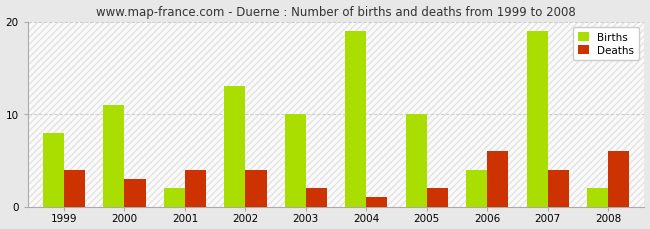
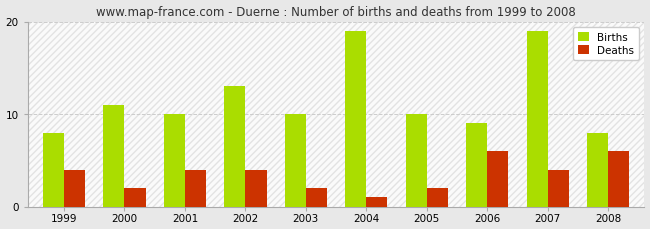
Deaths/2000: 3 -> 2
Births/2001: 2 -> 10
Births/2006: 4 -> 9
Births/2008: 2 -> 8
